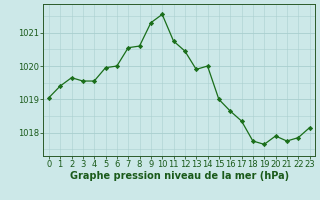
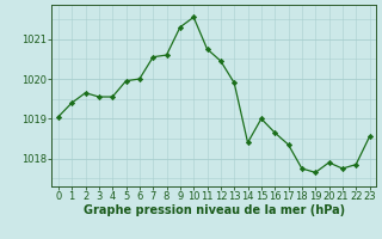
14: 1020.00 -> 1018.40
23: 1018.15 -> 1018.55
